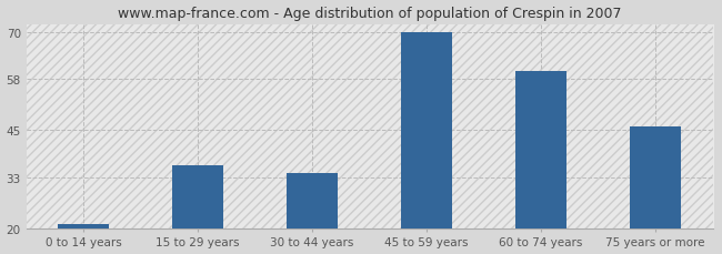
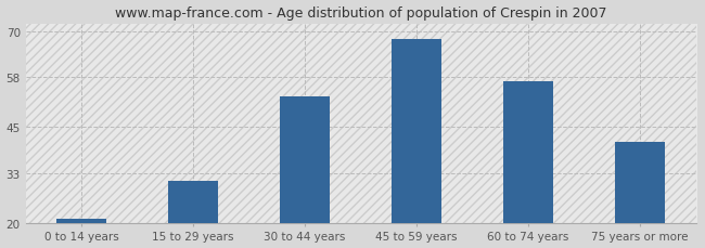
15 to 29 years: 36 -> 31
30 to 44 years: 34 -> 53
45 to 59 years: 70 -> 68
60 to 74 years: 60 -> 57
75 years or more: 46 -> 41
